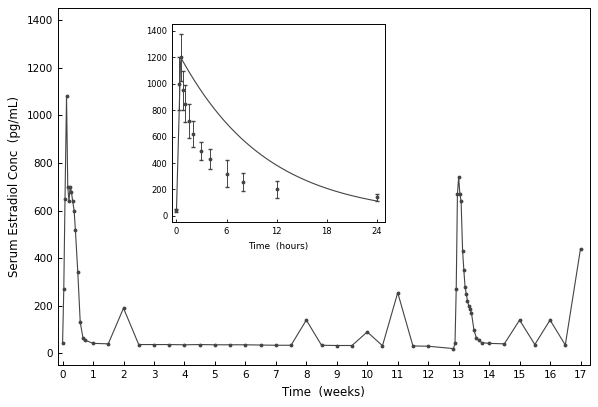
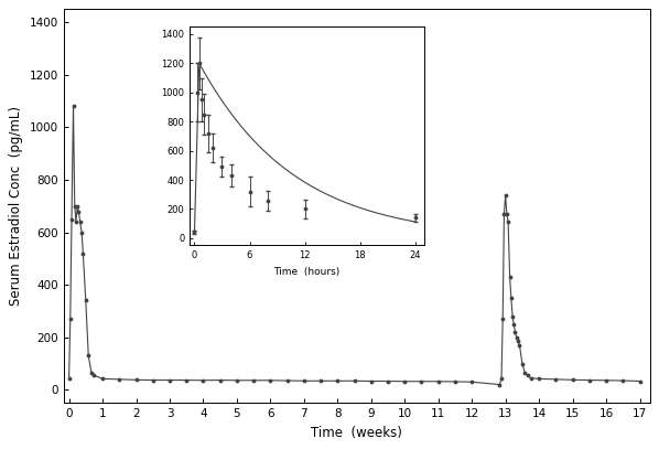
2: 190 -> 38
8: 140 -> 34
10: 90 -> 32
11: 255 -> 32
15: 140 -> 38
16: 140 -> 36
17: 440 -> 33
